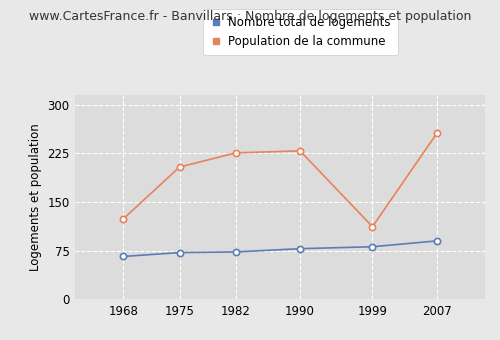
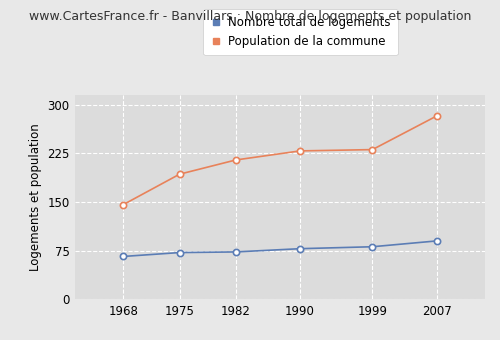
Population de la commune/1968: 124 -> 146
Population de la commune/1975: 204 -> 193
Population de la commune/1982: 226 -> 215
Population de la commune/1999: 112 -> 231
Population de la commune/2007: 256 -> 283
